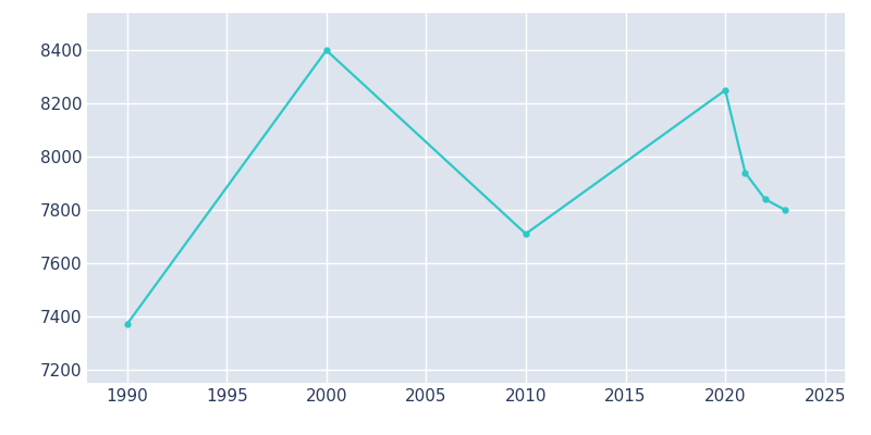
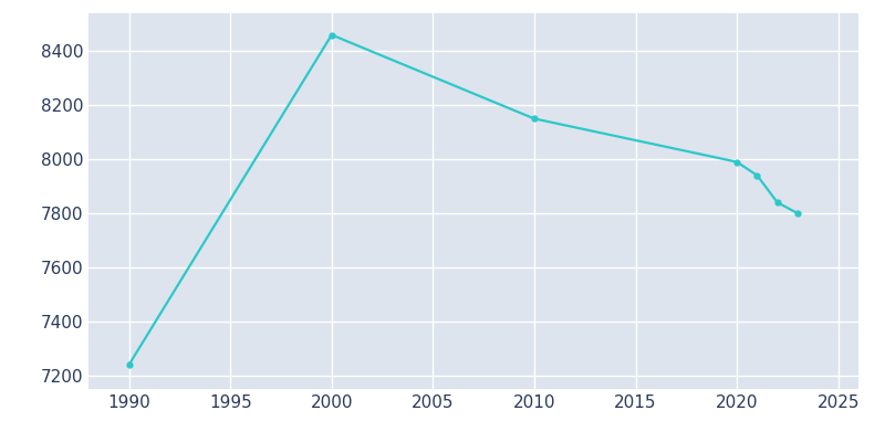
1990: 7370 -> 7240
2000: 8400 -> 8460
2010: 7710 -> 8150
2020: 8250 -> 7990
